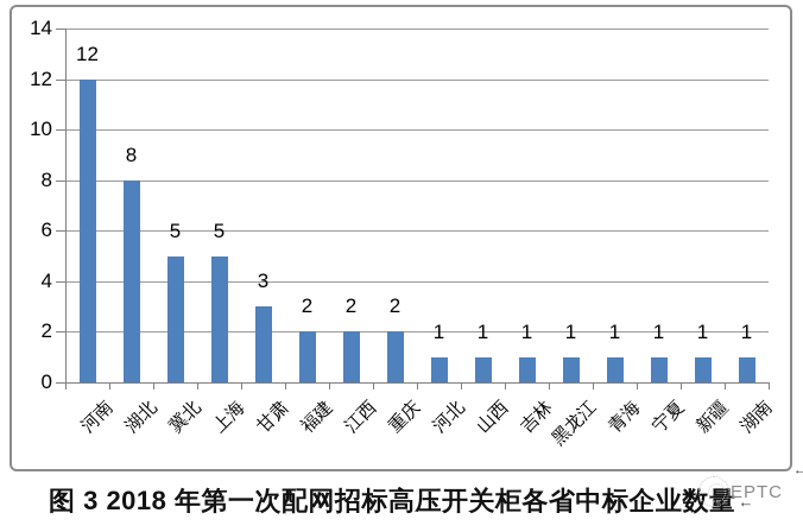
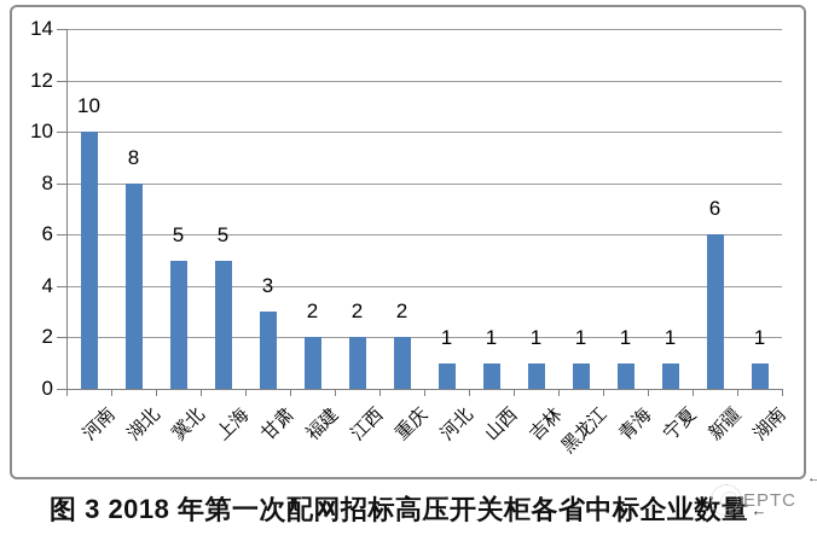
河南: 12 -> 10
新疆: 1 -> 6
